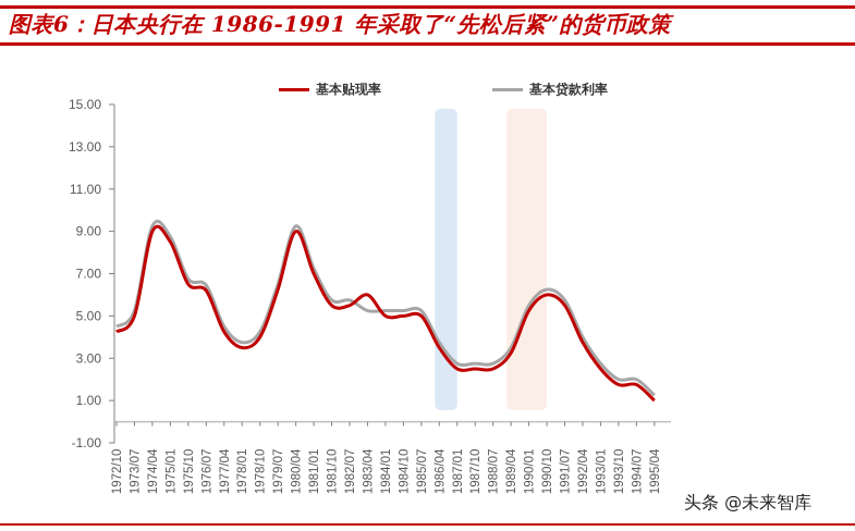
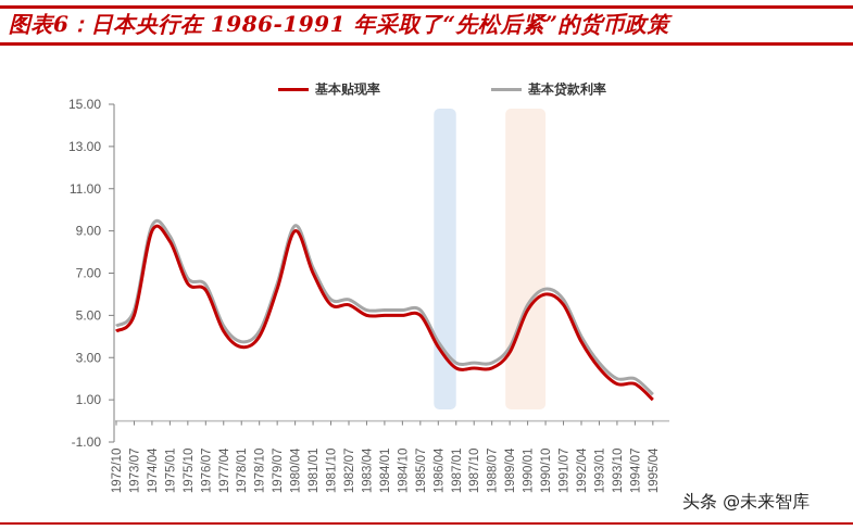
基本贴现率/1983/04: 6.0 -> 5.0
